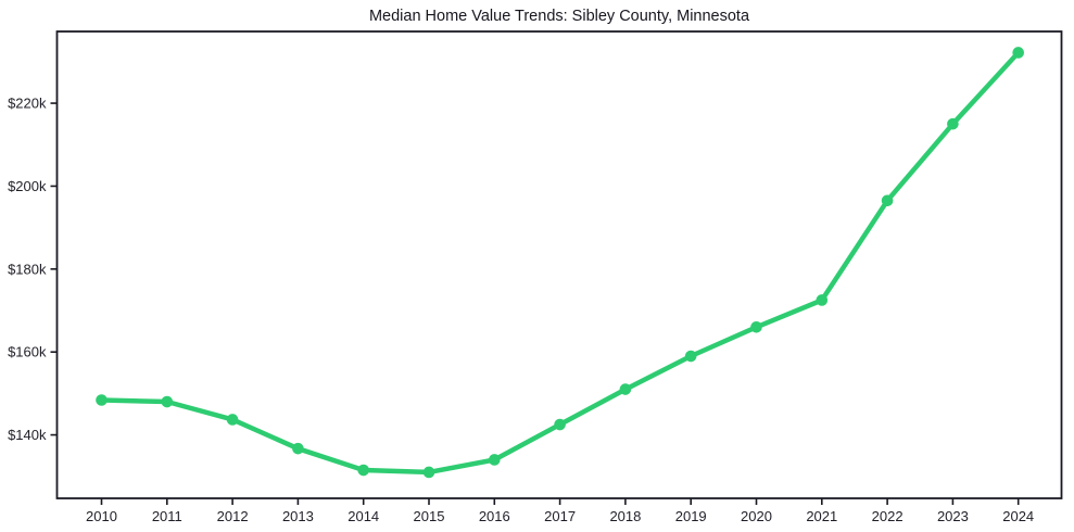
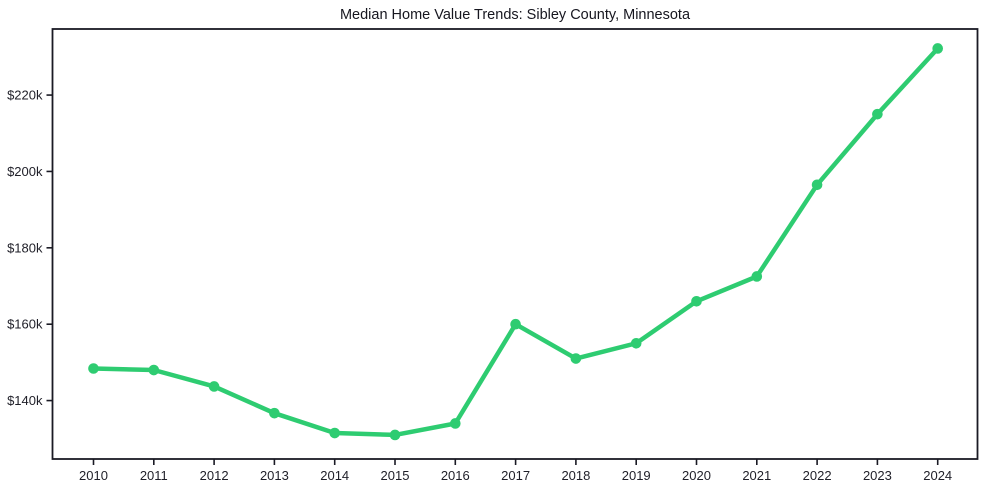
2017: $142k -> $160k
2019: $159k -> $155k
